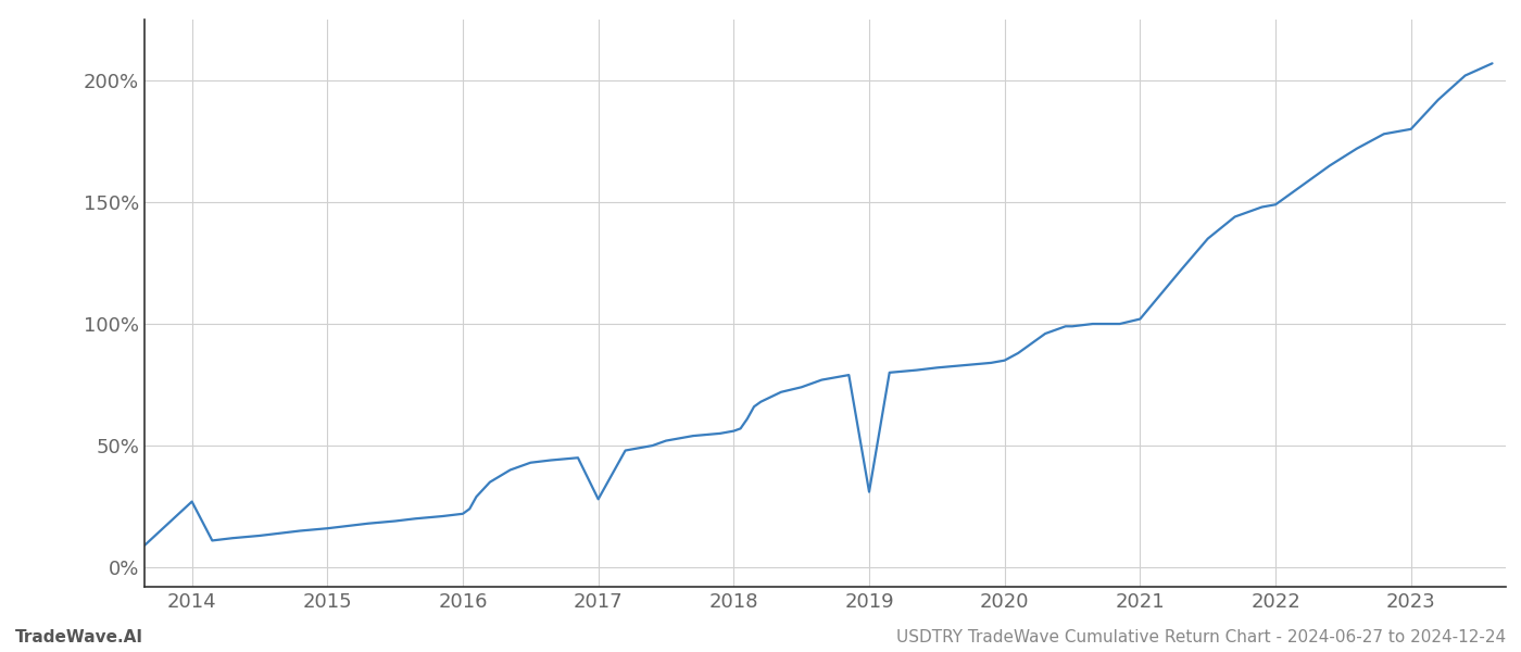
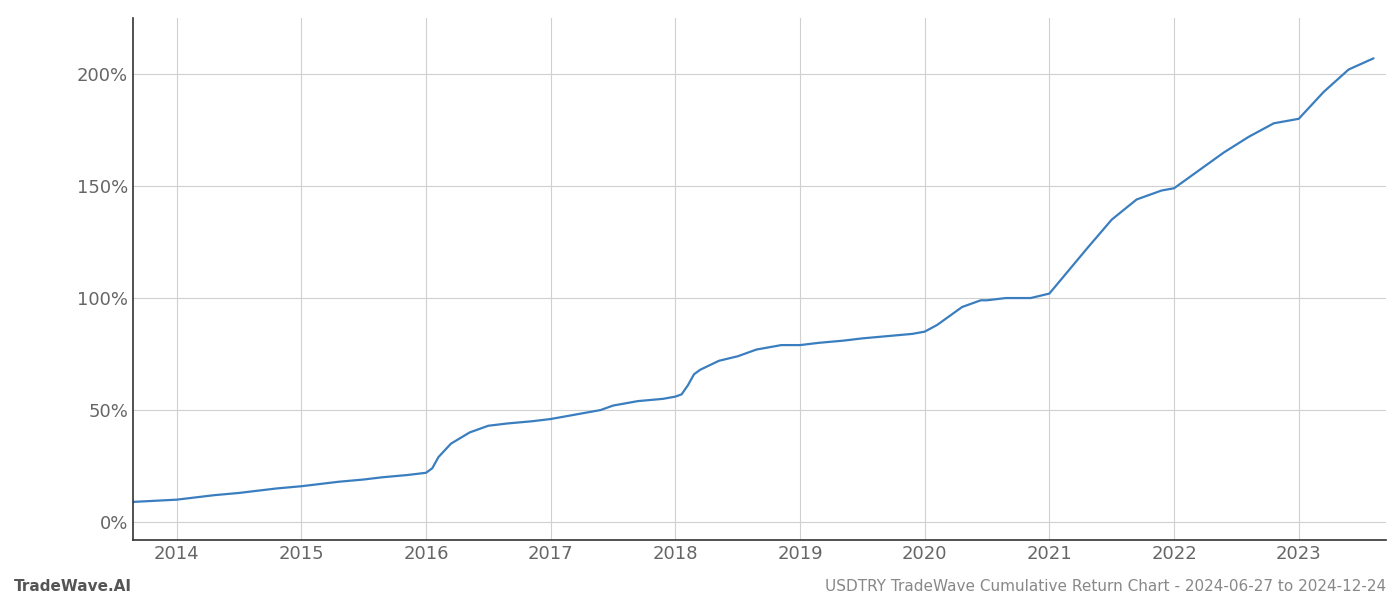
2014: 27% -> 10%
2017: 28% -> 46%
2019: 31% -> 79%
